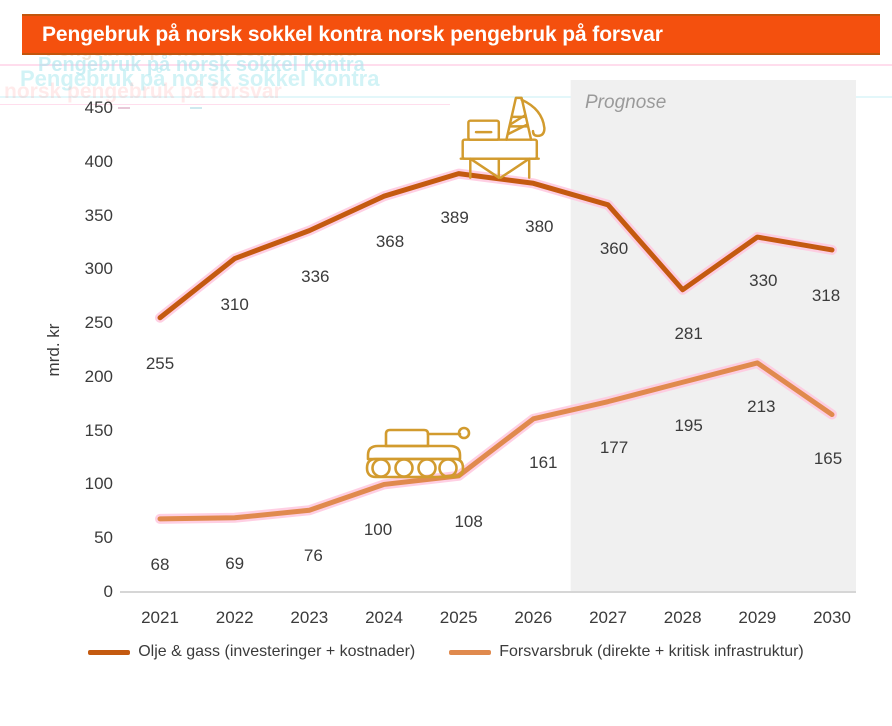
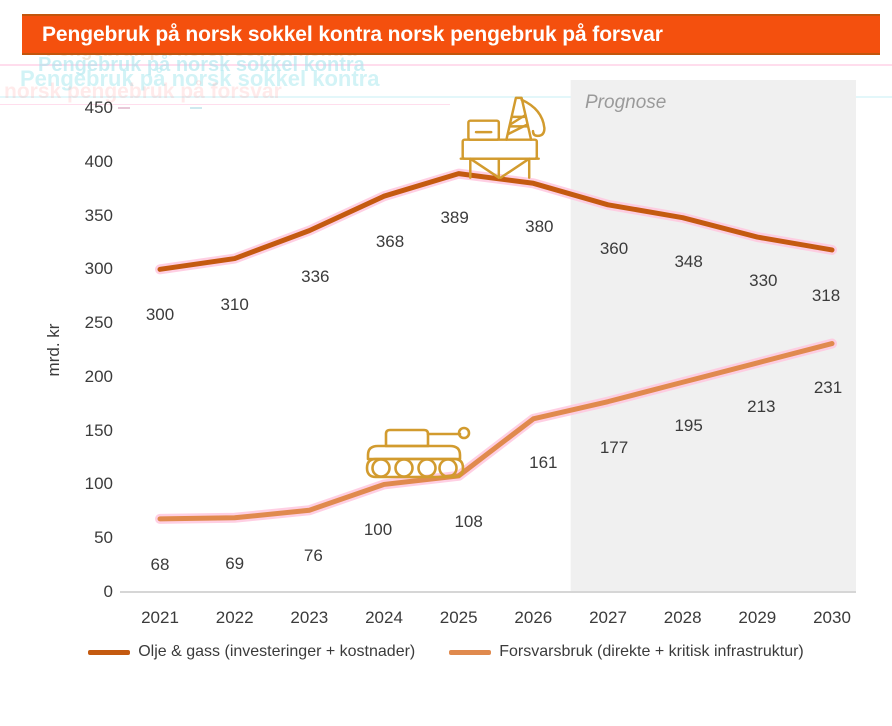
Olje & gass (investeringer + kostnader)/2021: 255 -> 300
Olje & gass (investeringer + kostnader)/2028: 281 -> 348
Forsvarsbruk (direkte + kritisk infrastruktur)/2030: 165 -> 231
